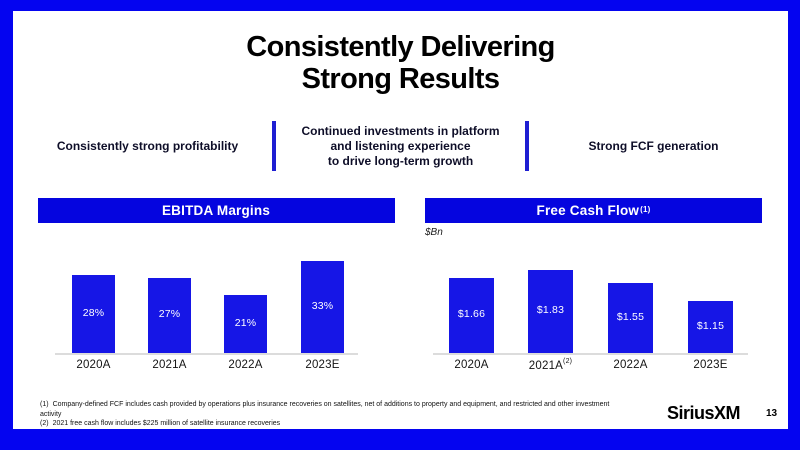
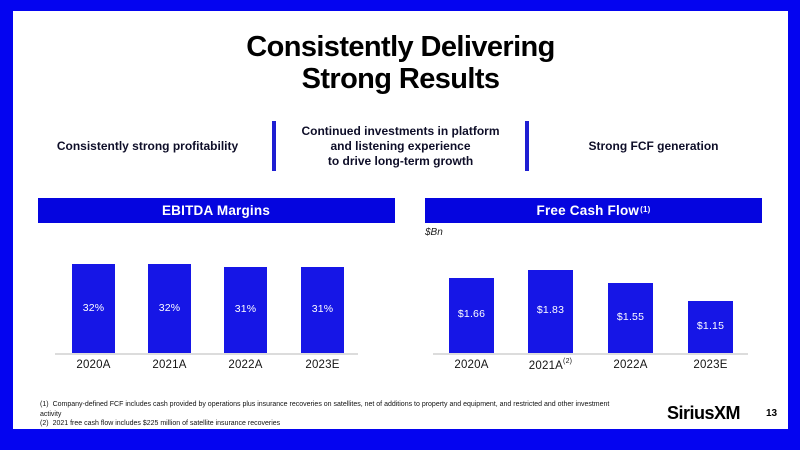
EBITDA Margins/2020A: 28% -> 32%
EBITDA Margins/2021A: 27% -> 32%
EBITDA Margins/2022A: 21% -> 31%
EBITDA Margins/2023E: 33% -> 31%
